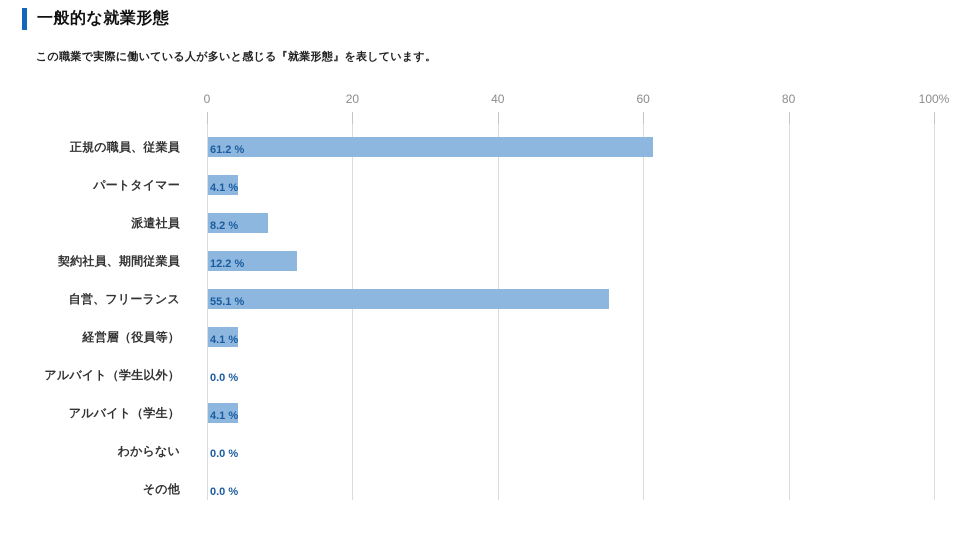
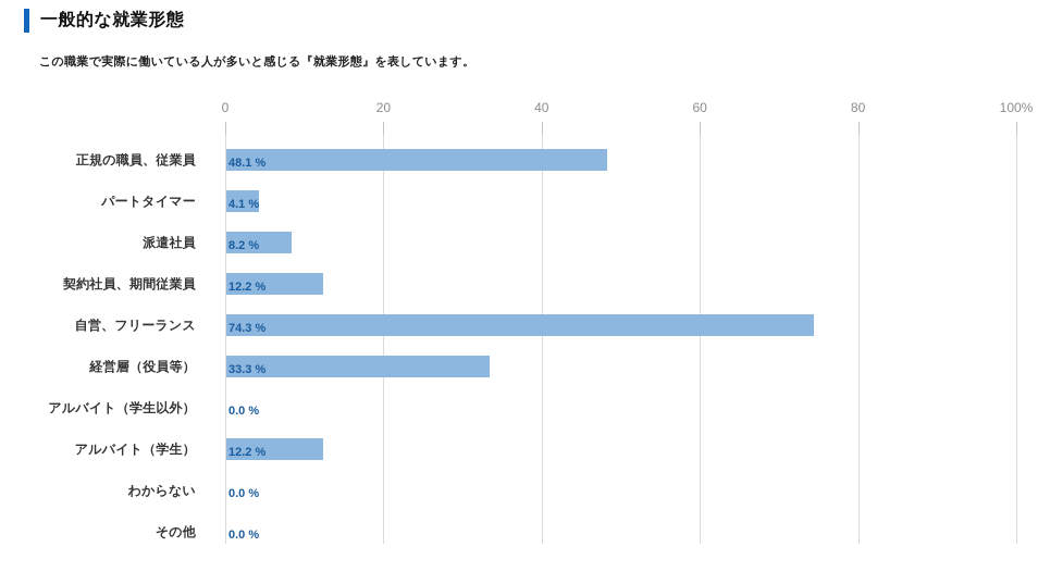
正規の職員、従業員: 61.2 -> 48.1
自営、フリーランス: 55.1 -> 74.3
経営層（役員等）: 4.1 -> 33.3
アルバイト（学生）: 4.1 -> 12.2
